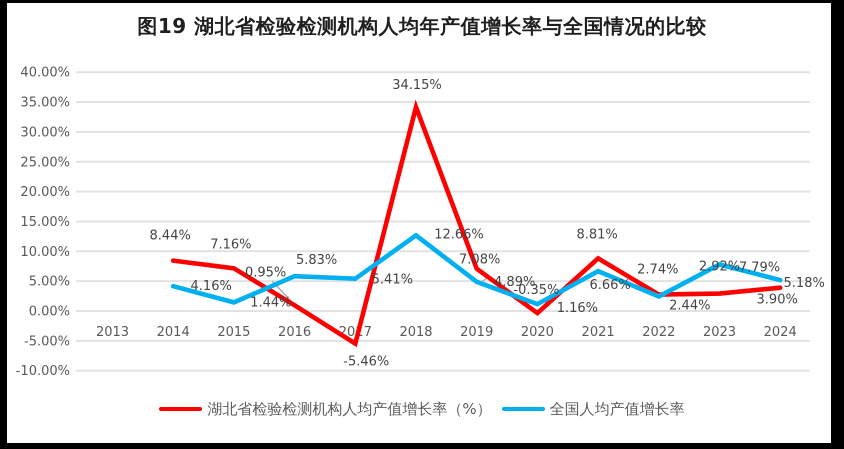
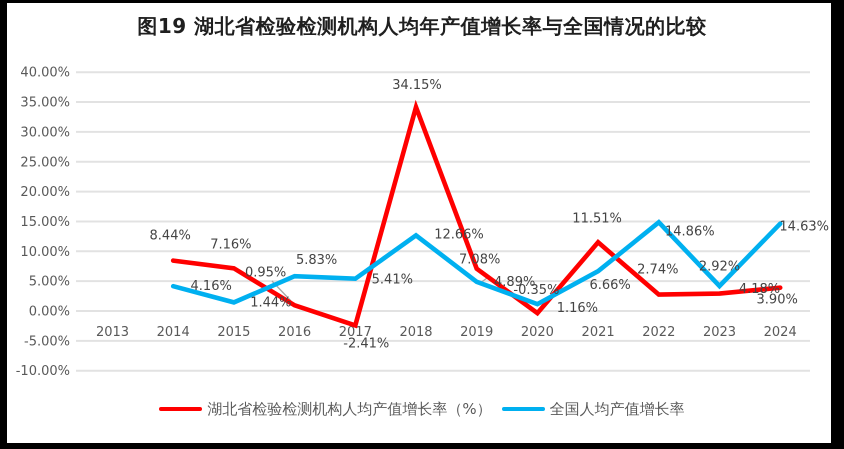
湖北省检验检测机构人均产值增长率（%）/2017: -5.46% -> -2.41%
湖北省检验检测机构人均产值增长率（%）/2021: 8.81% -> 11.51%
全国人均产值增长率/2022: 2.44% -> 14.86%
全国人均产值增长率/2023: 7.79% -> 4.18%
全国人均产值增长率/2024: 5.18% -> 14.63%
